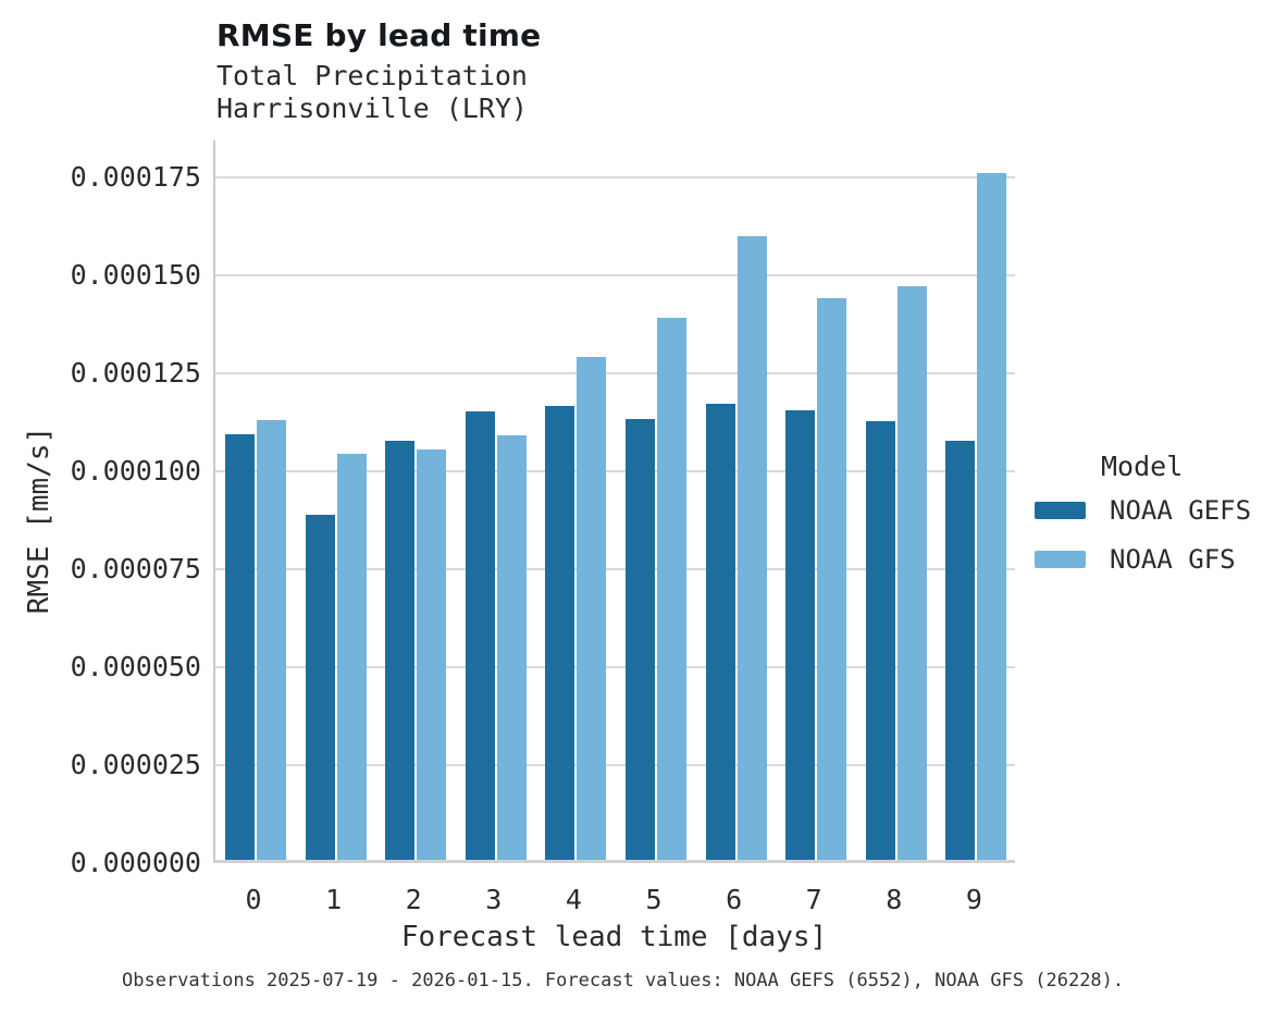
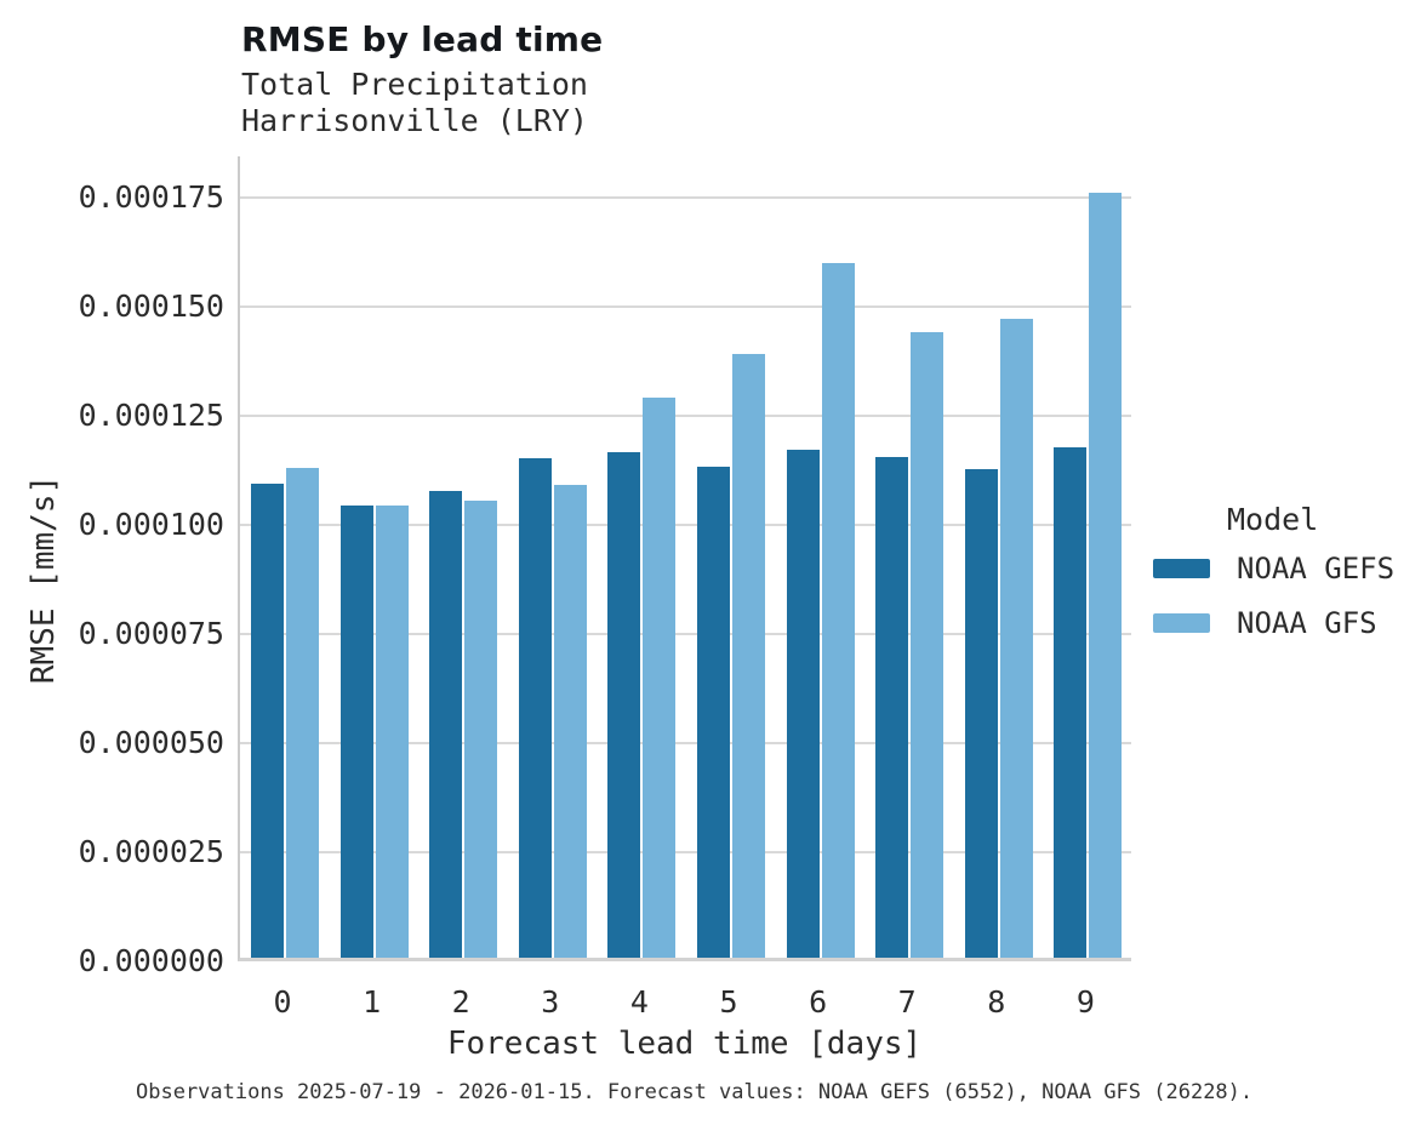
NOAA GEFS/1: 0.000088 -> 0.000103
NOAA GEFS/9: 0.000107 -> 0.000117
